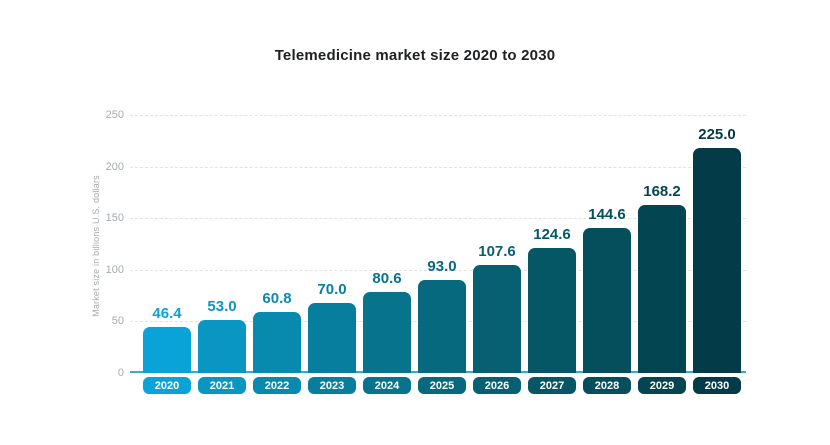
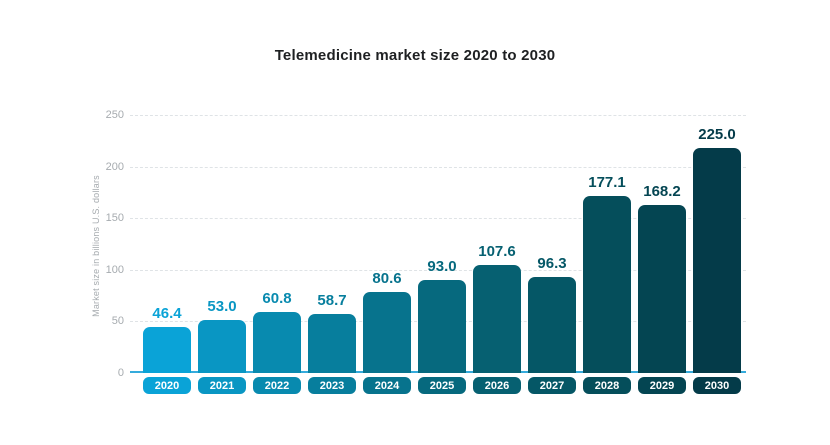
2023: 70.0 -> 58.7
2027: 124.6 -> 96.3
2028: 144.6 -> 177.1
